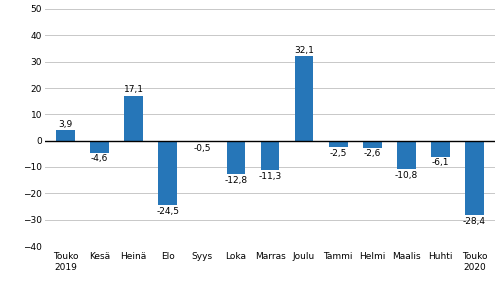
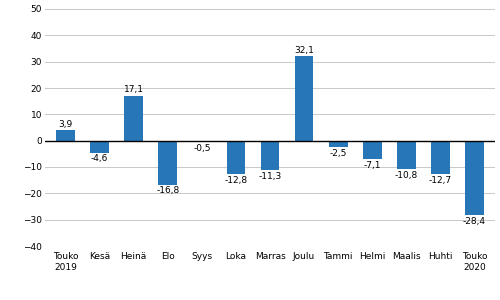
Elo: -24,5 -> -16,8
Helmi: -2,6 -> -7,1
Huhti: -6,1 -> -12,7
